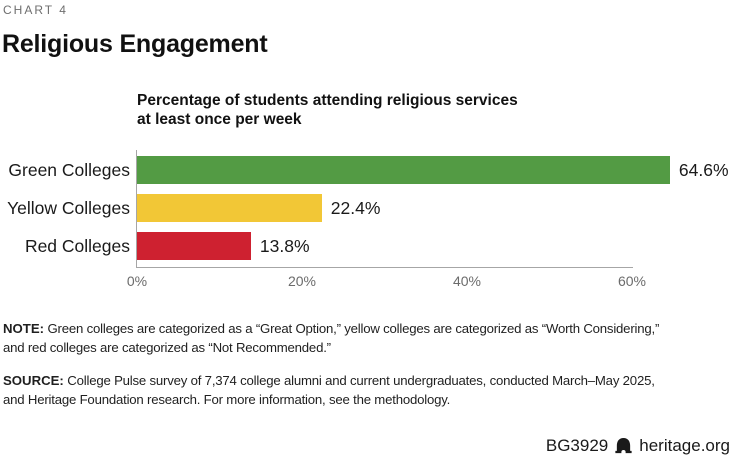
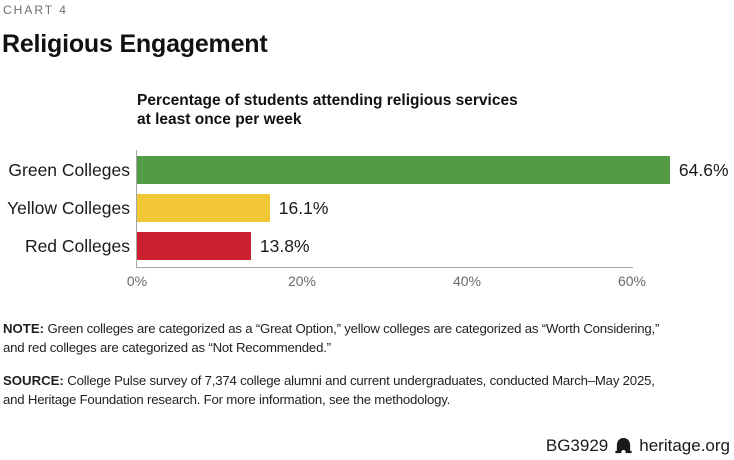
Yellow Colleges: 22.4% -> 16.1%
